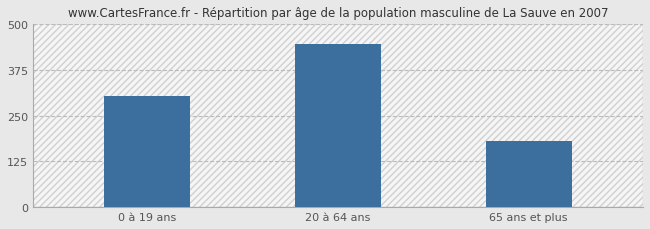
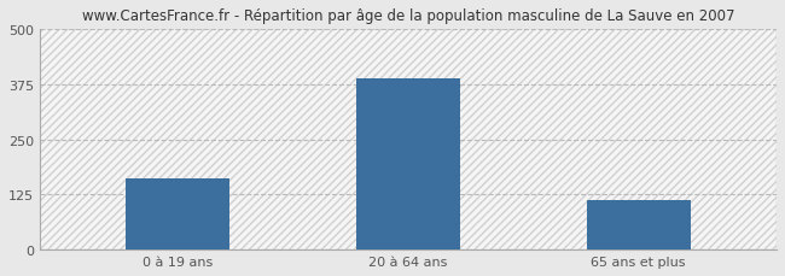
0 à 19 ans: 305 -> 162
20 à 64 ans: 445 -> 390
65 ans et plus: 180 -> 113
